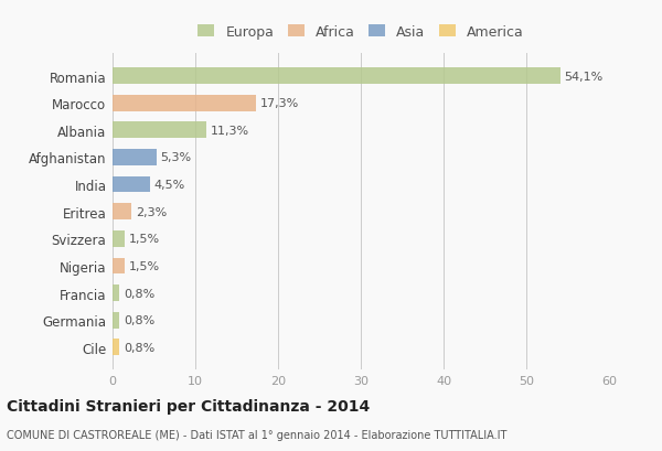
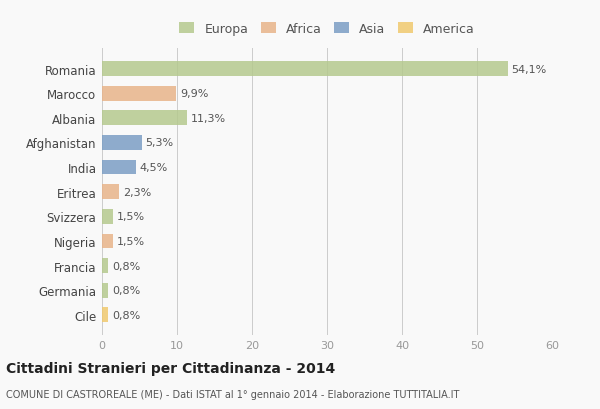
Marocco: 17,3% -> 9,9%
